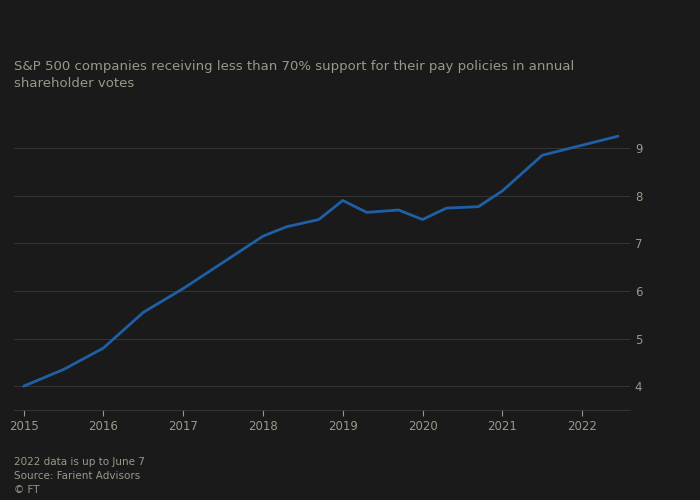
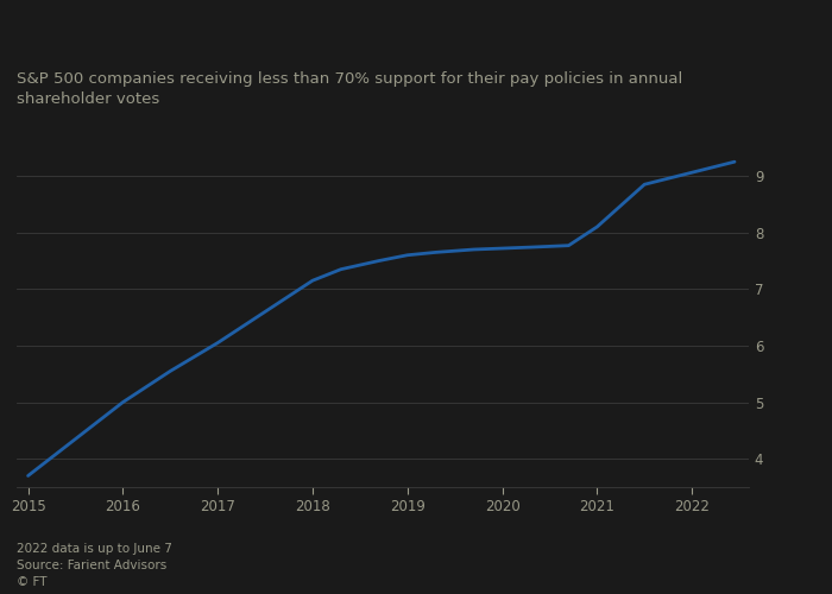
2015: 4.00 -> 3.70
2016: 4.80 -> 5.00
2019: 7.90 -> 7.60
2020: 7.50 -> 7.72
